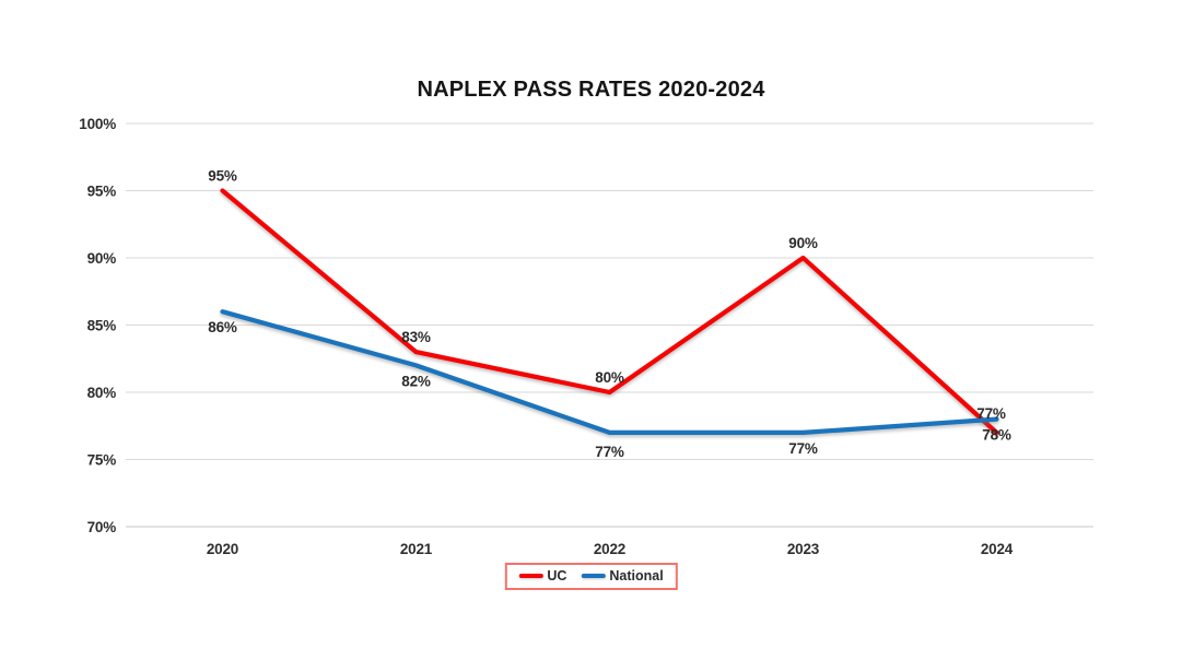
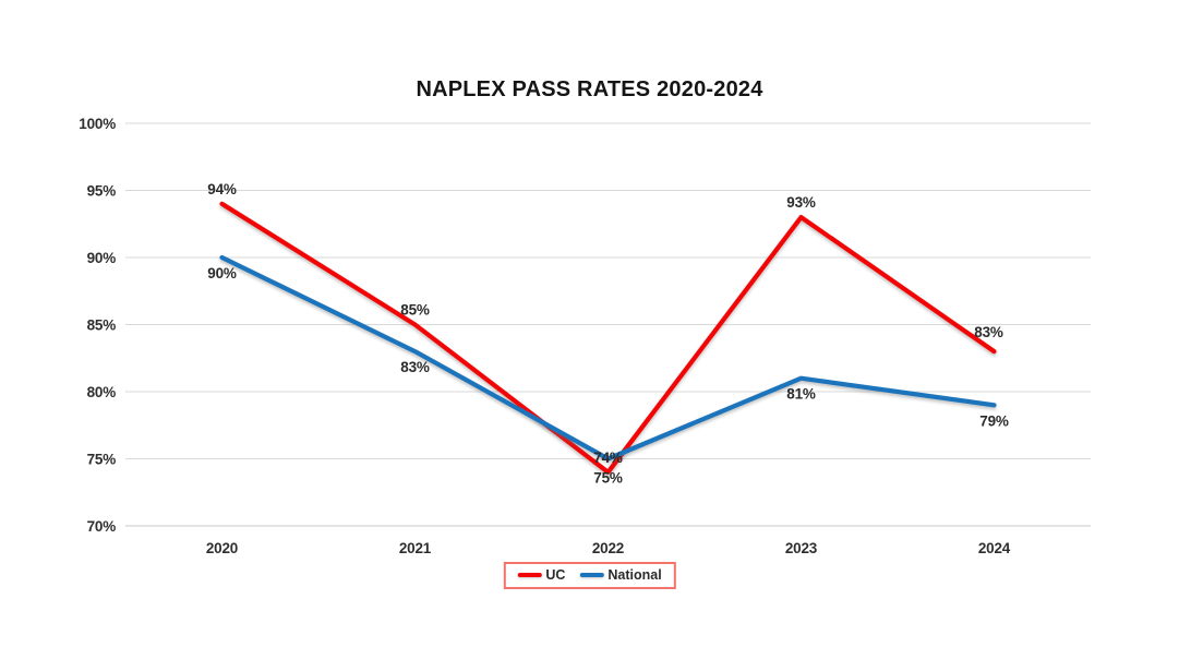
UC/2020: 95% -> 94%
National/2020: 86% -> 90%
UC/2021: 83% -> 85%
National/2021: 82% -> 83%
UC/2022: 80% -> 74%
National/2022: 77% -> 75%
UC/2023: 90% -> 93%
National/2023: 77% -> 81%
UC/2024: 77% -> 83%
National/2024: 78% -> 79%
